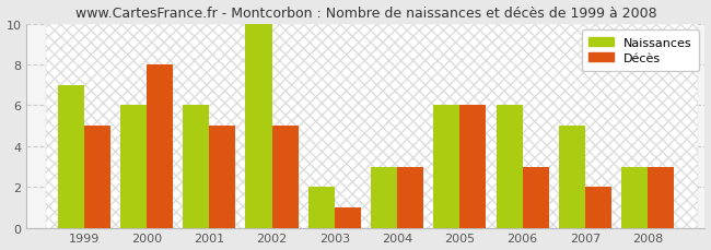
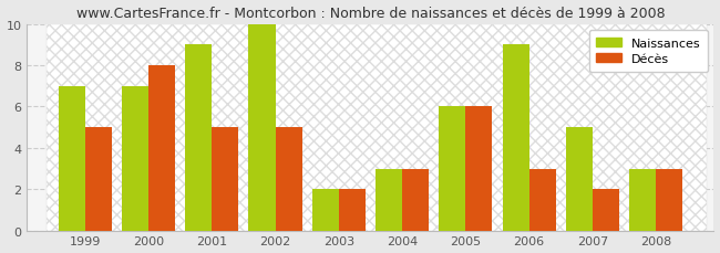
Naissances/2000: 6 -> 7
Naissances/2001: 6 -> 9
Décès/2003: 1 -> 2
Naissances/2006: 6 -> 9
